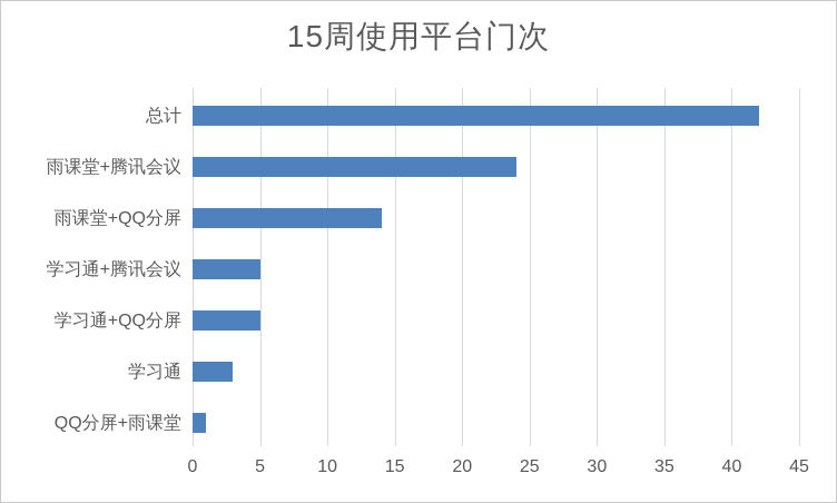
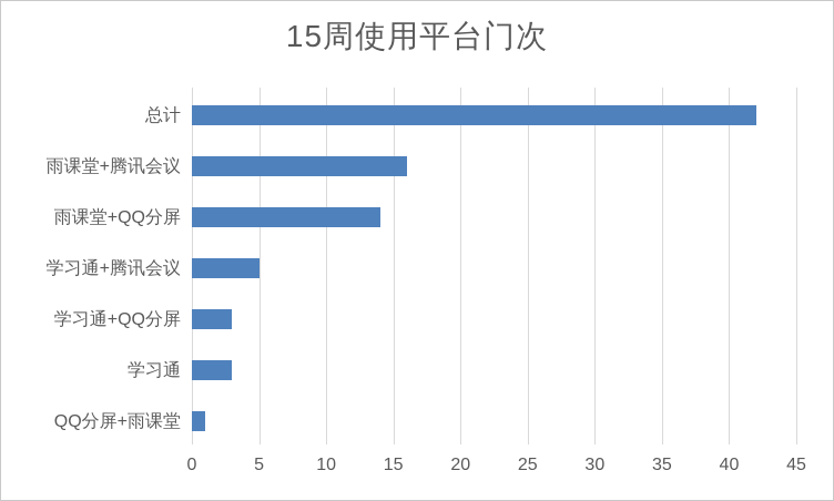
雨课堂+腾讯会议: 24 -> 16
学习通+QQ分屏: 5 -> 3
